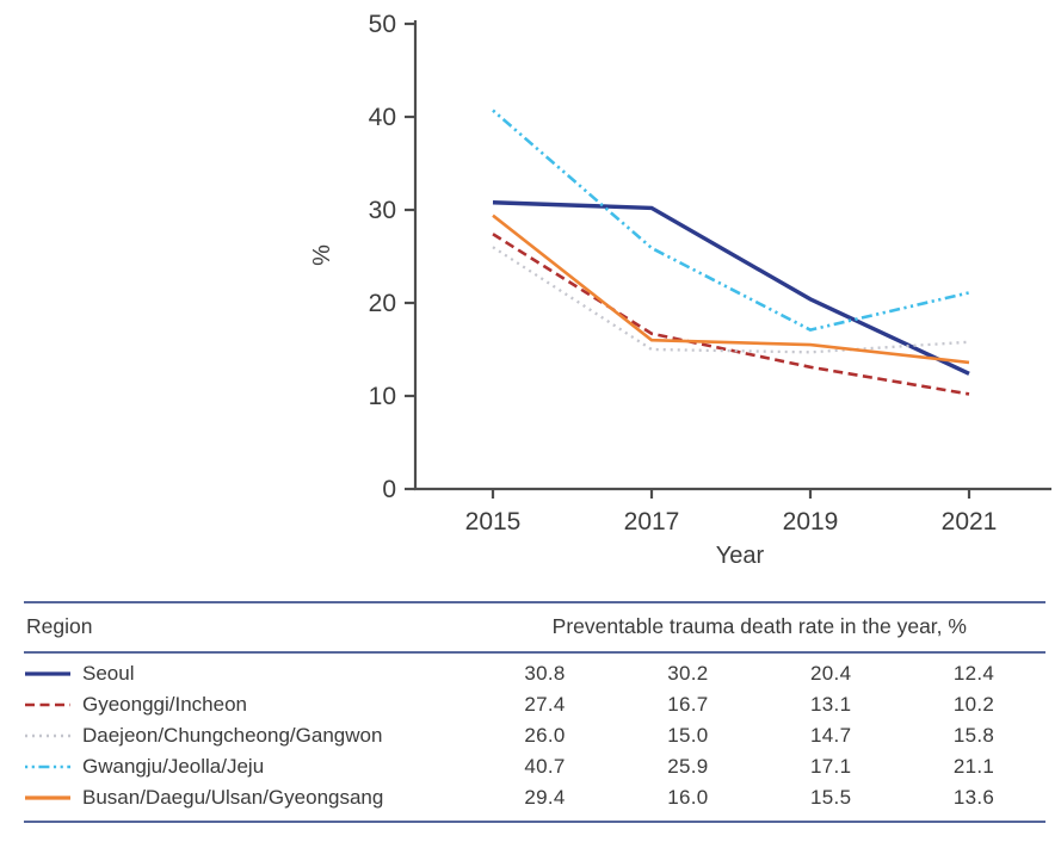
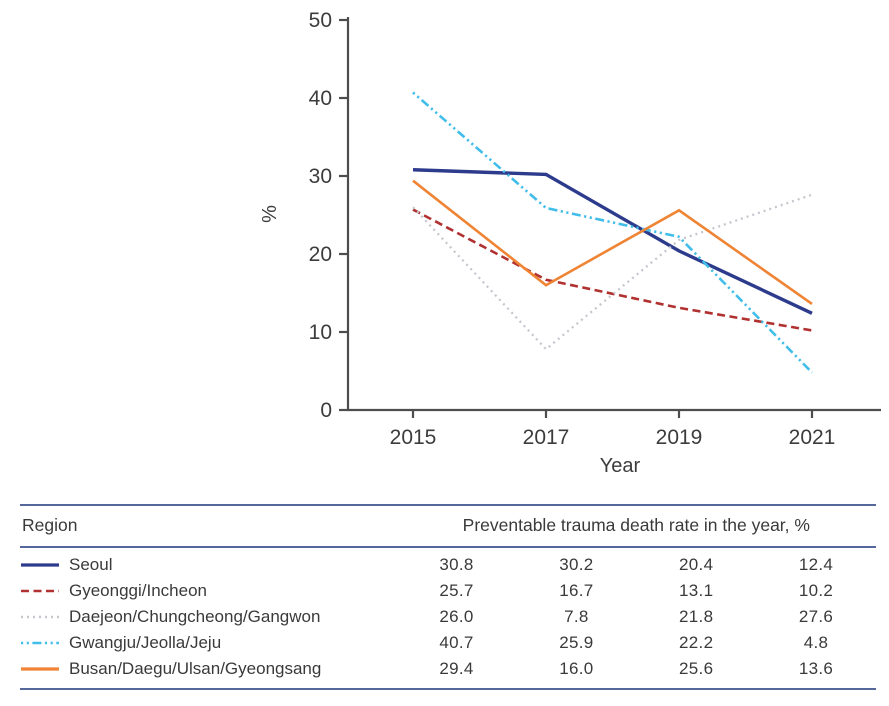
Gyeonggi/Incheon/2015: 27.4 -> 25.7
Daejeon/Chungcheong/Gangwon/2017: 15.0 -> 7.8
Daejeon/Chungcheong/Gangwon/2019: 14.7 -> 21.8
Gwangju/Jeolla/Jeju/2019: 17.1 -> 22.2
Busan/Daegu/Ulsan/Gyeongsang/2019: 15.5 -> 25.6
Daejeon/Chungcheong/Gangwon/2021: 15.8 -> 27.6
Gwangju/Jeolla/Jeju/2021: 21.1 -> 4.8
